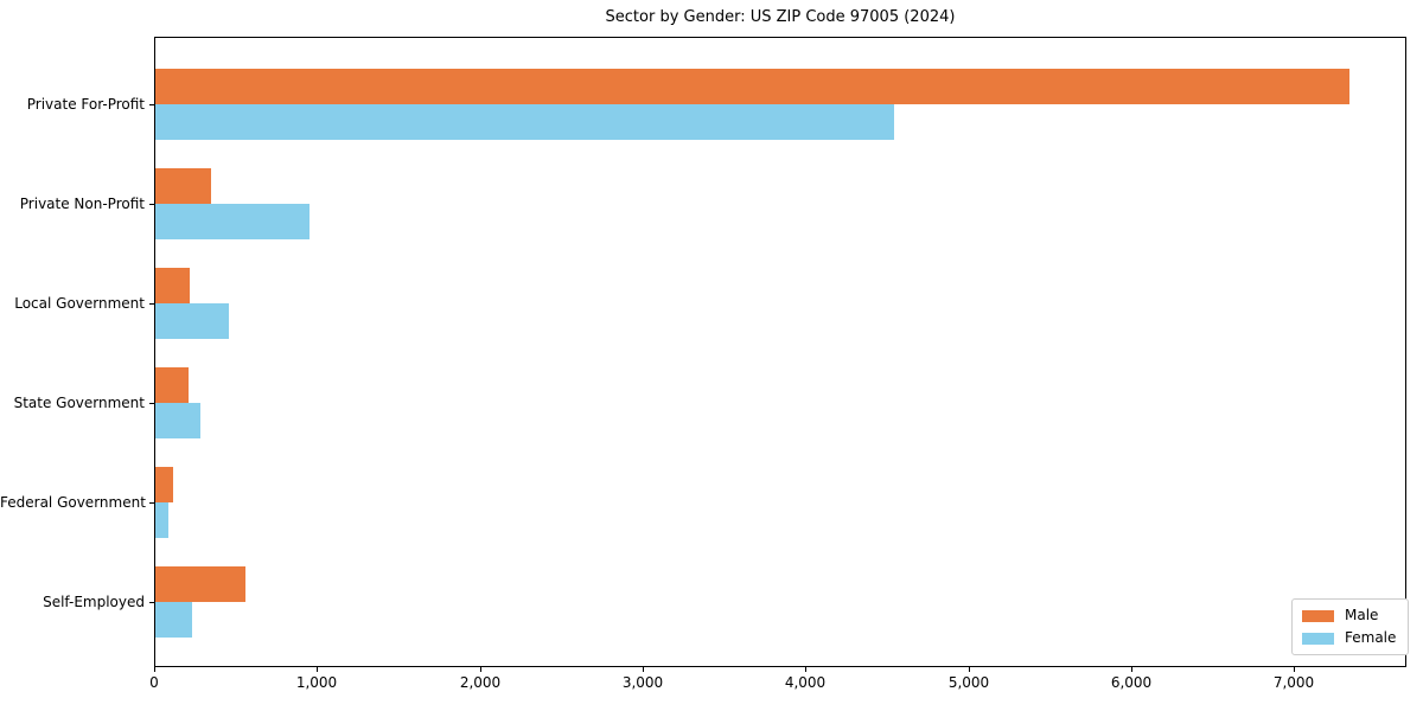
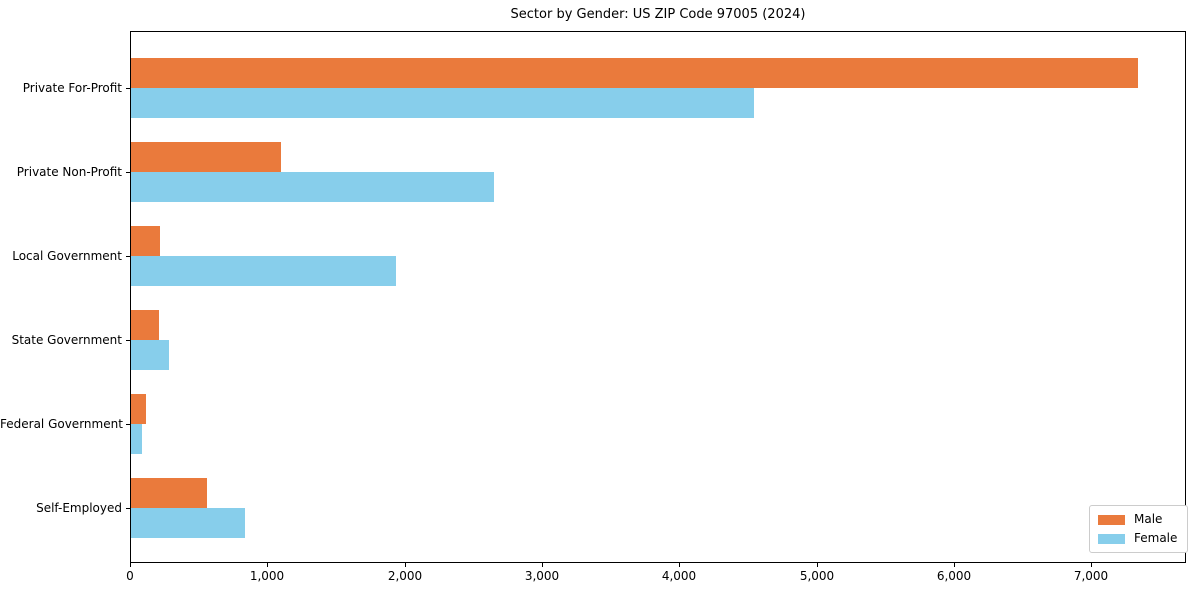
Male/Private Non-Profit: 340 -> 1090
Female/Private Non-Profit: 950 -> 2640
Female/Local Government: 450 -> 1930
Female/Self-Employed: 220 -> 830
